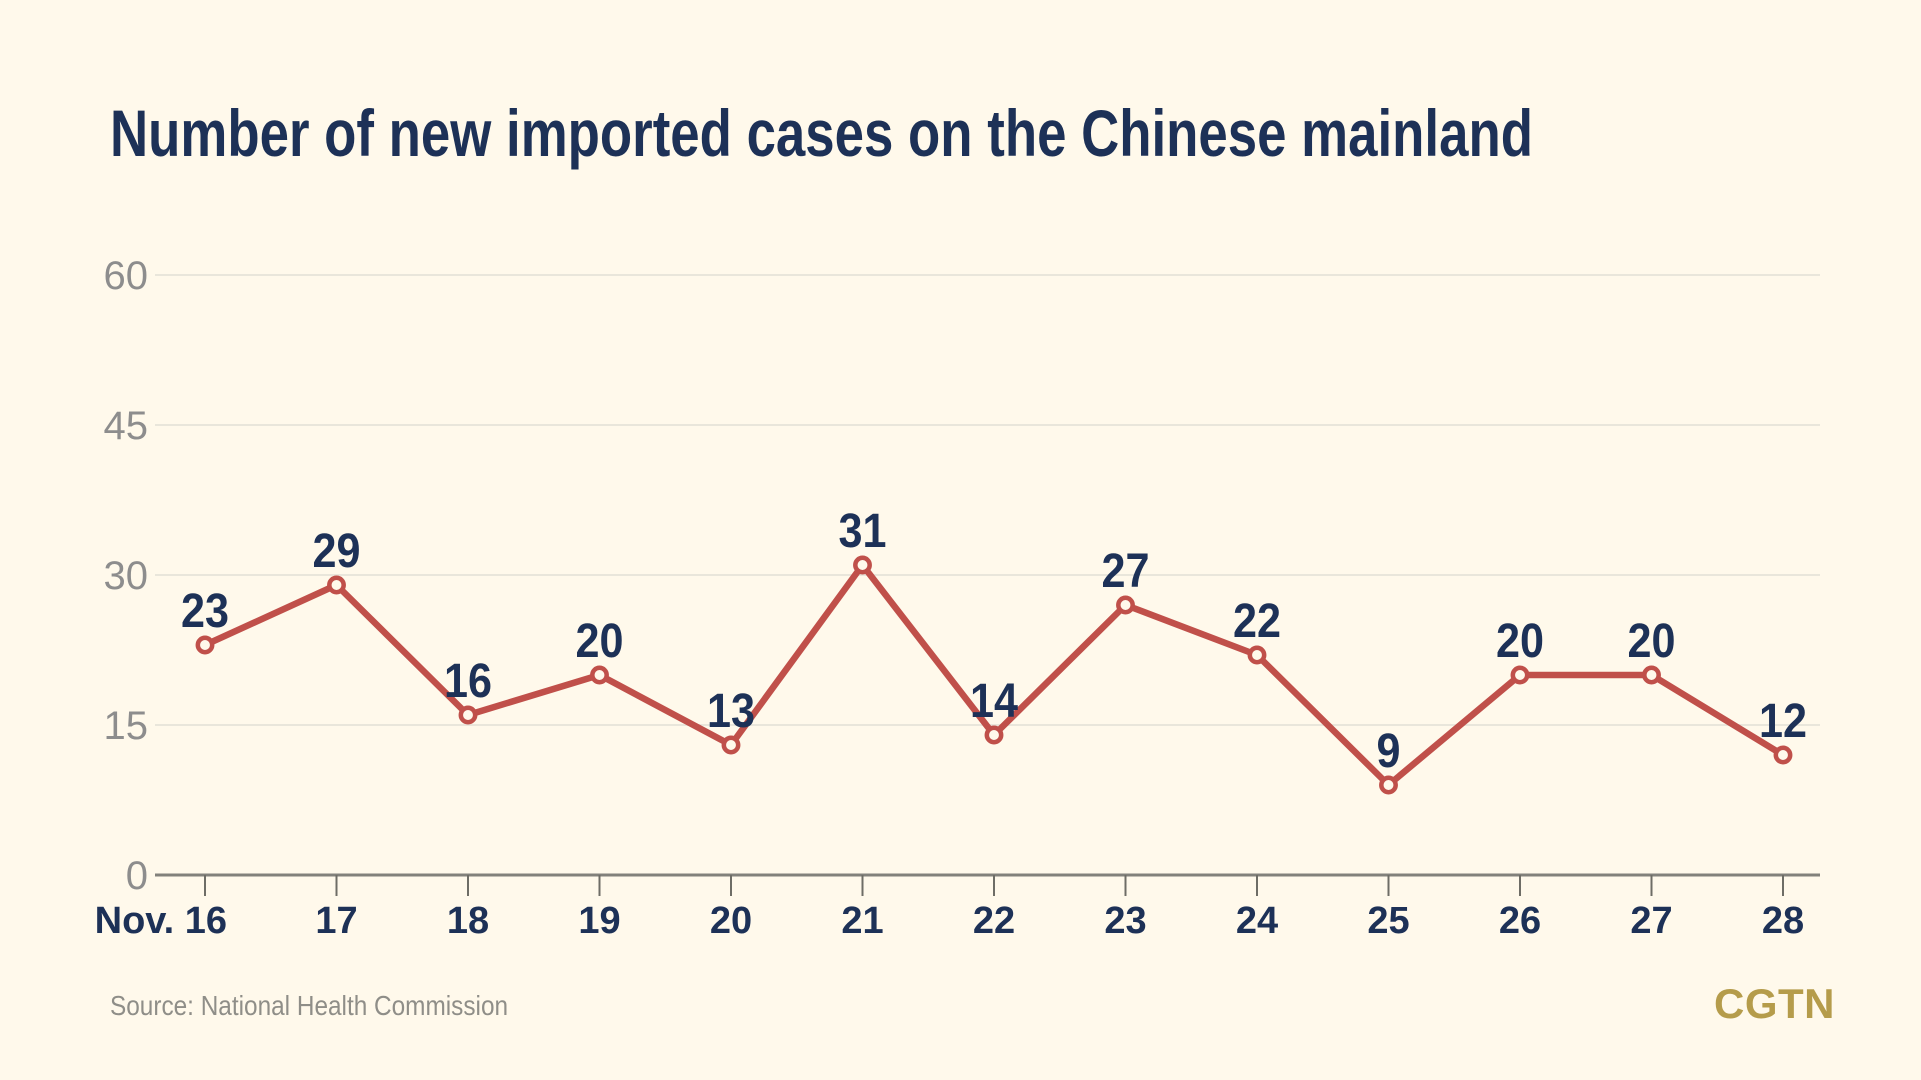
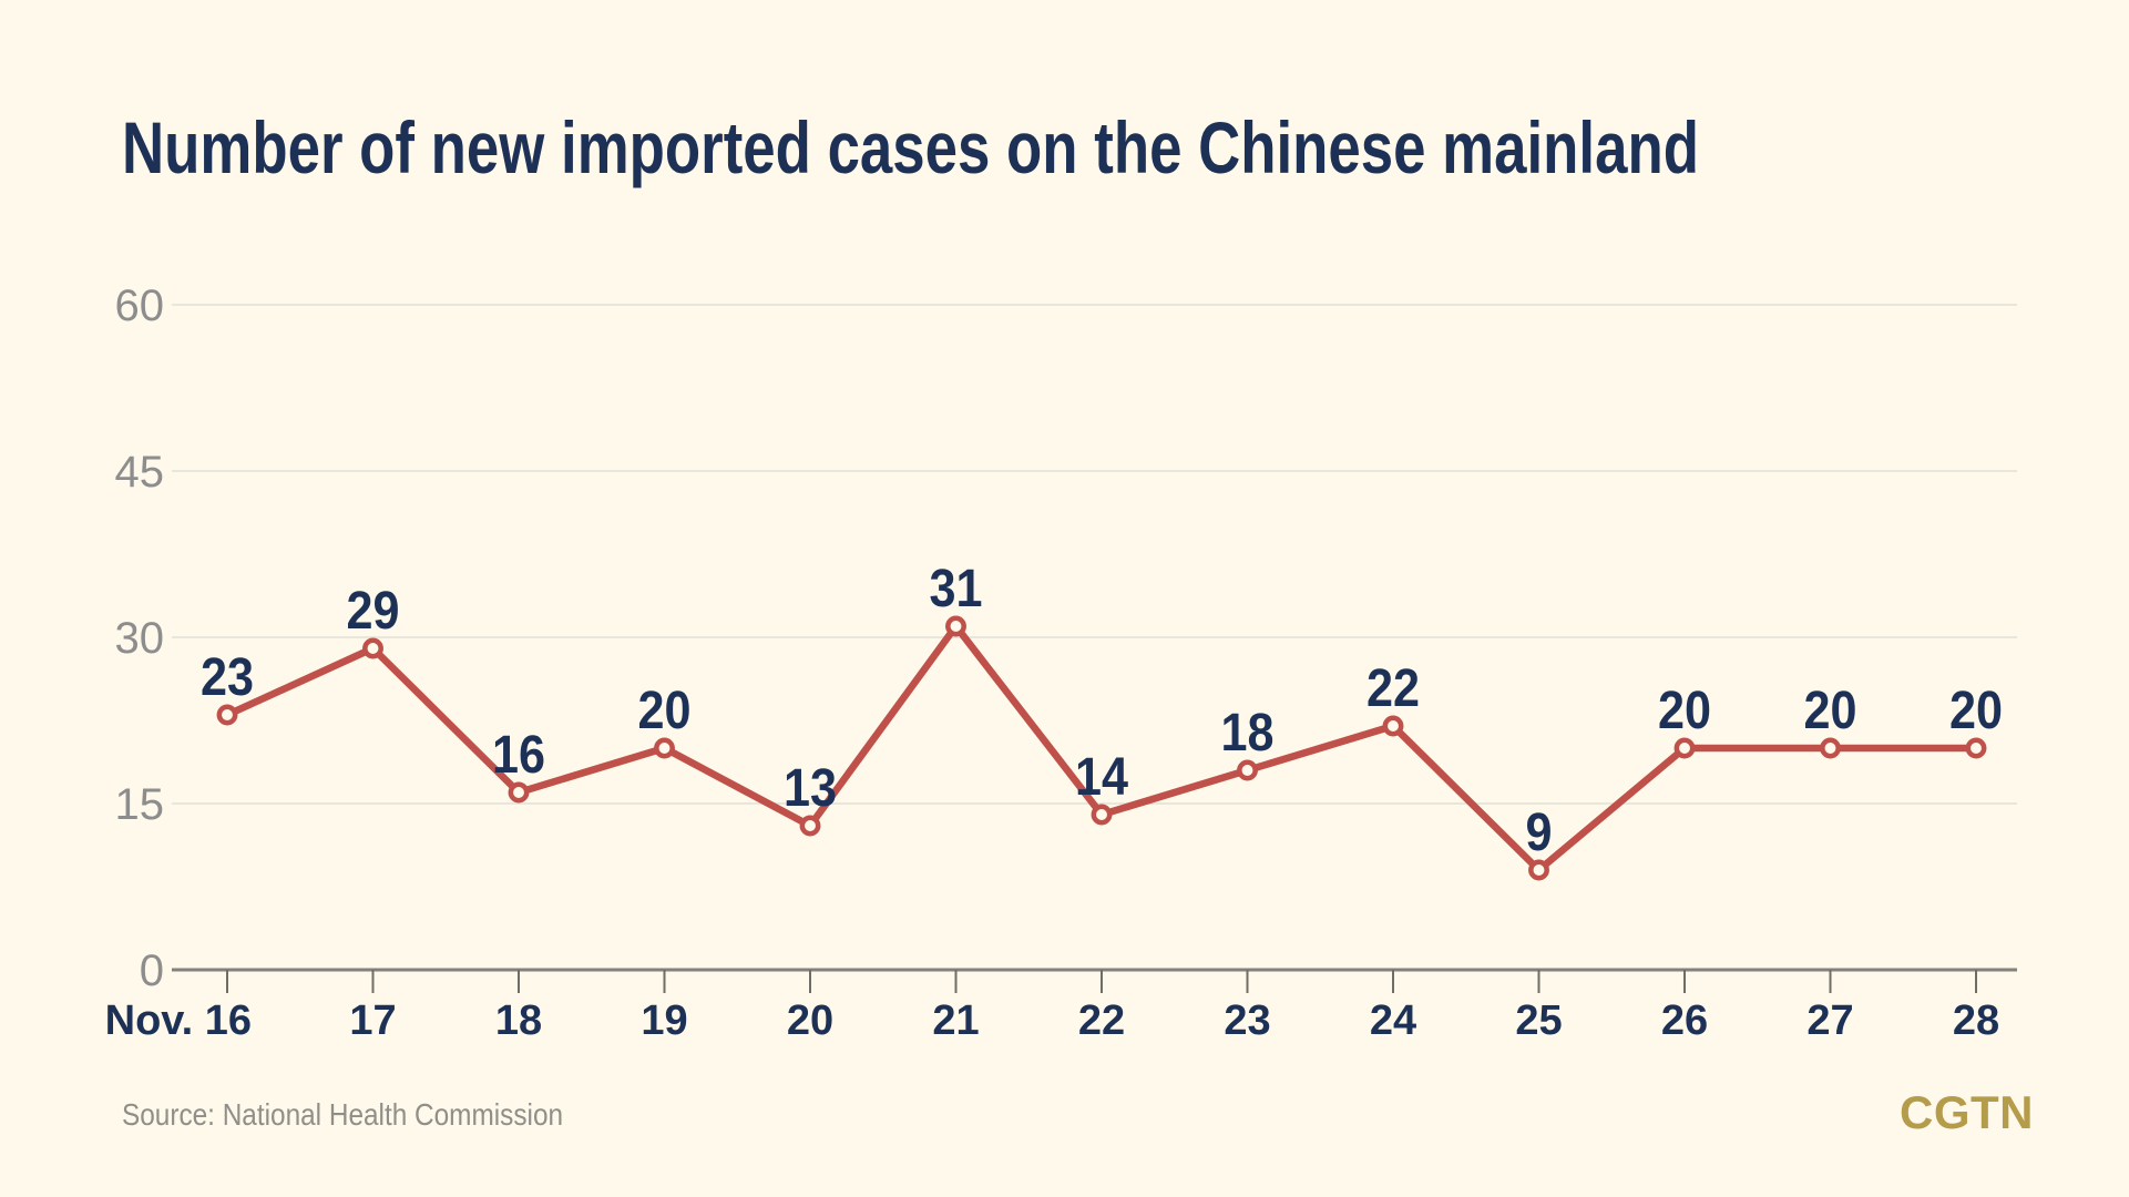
23: 27 -> 18
28: 12 -> 20
